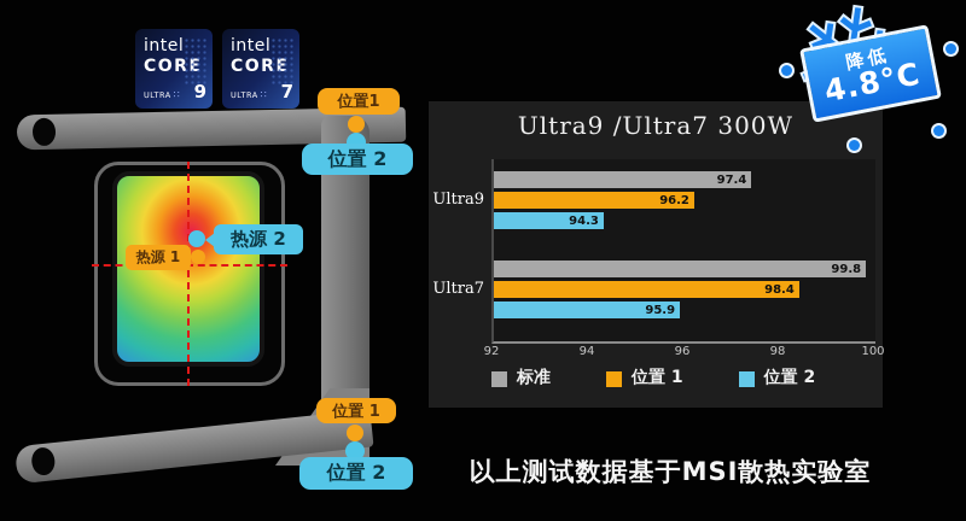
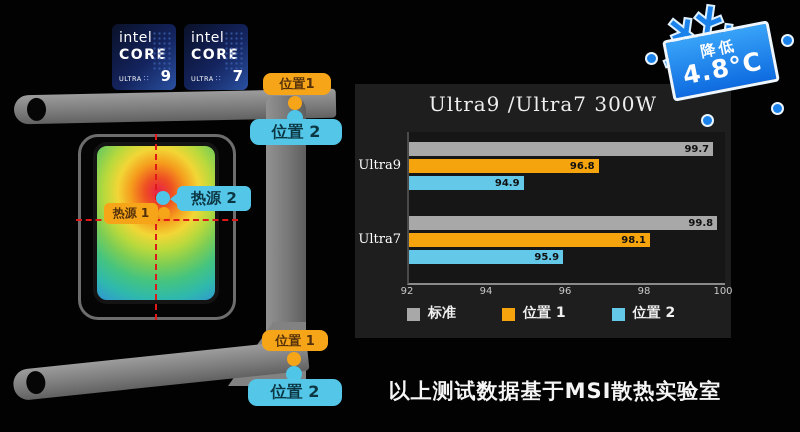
标准/Ultra9: 97.4 -> 99.7
位置 1/Ultra9: 96.2 -> 96.8
位置 2/Ultra9: 94.3 -> 94.9
位置 1/Ultra7: 98.4 -> 98.1
